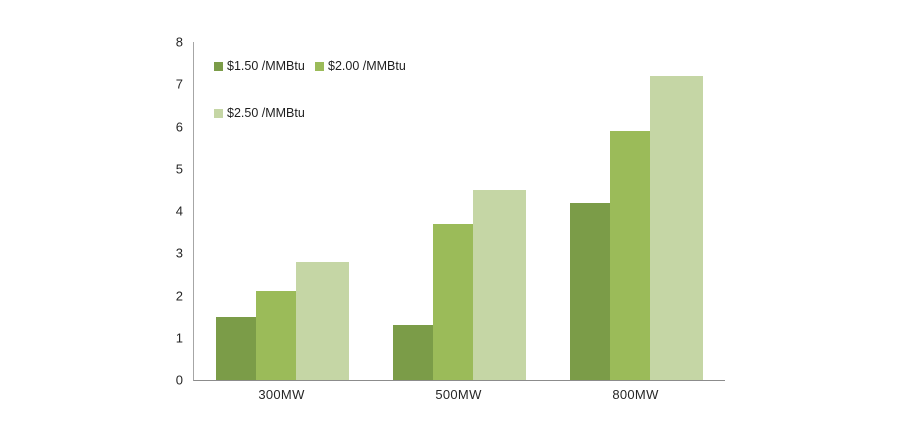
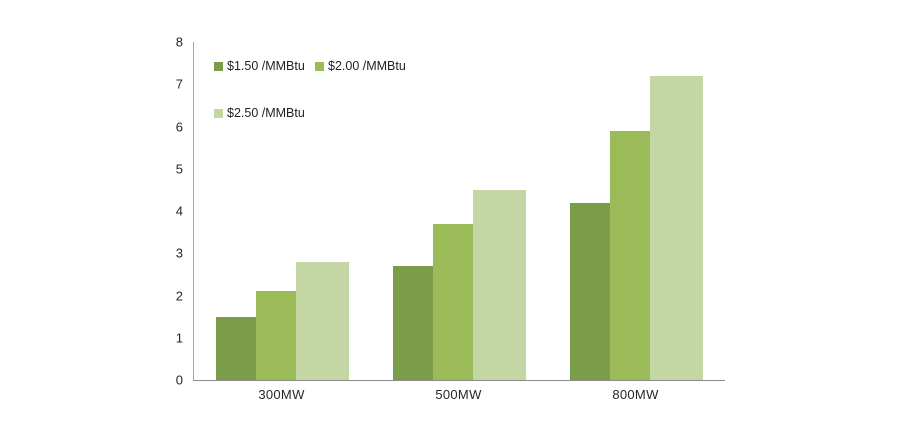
$1.50 /MMBtu/500MW: 1.3 -> 2.7
